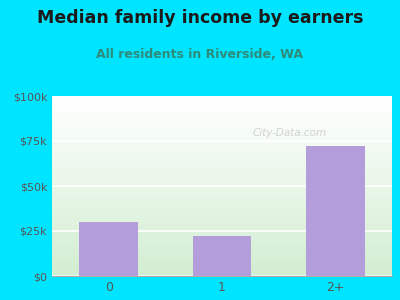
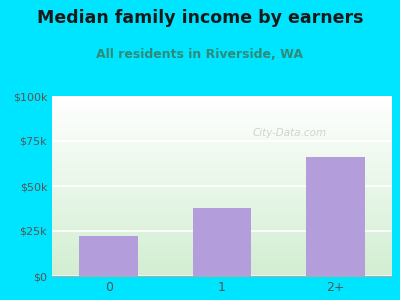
0: $30k -> $22k
1: $22k -> $38k
2+: $72k -> $66k
